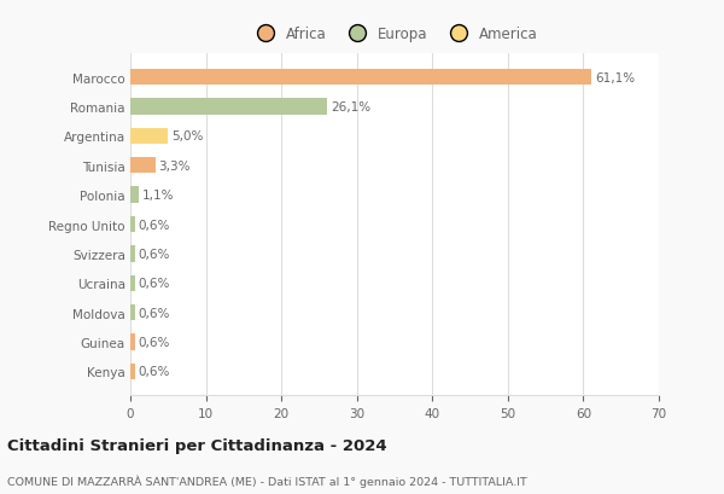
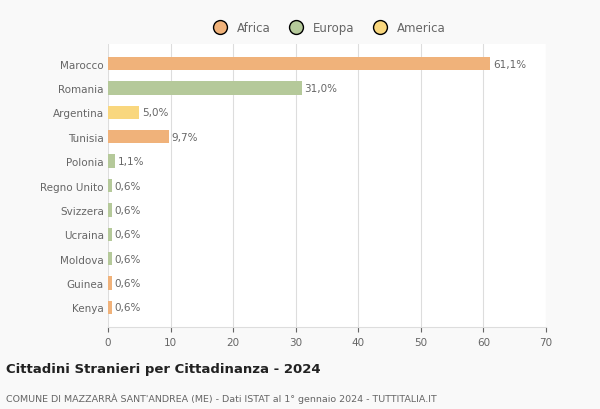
Romania: 26,1% -> 31,0%
Tunisia: 3,3% -> 9,7%
